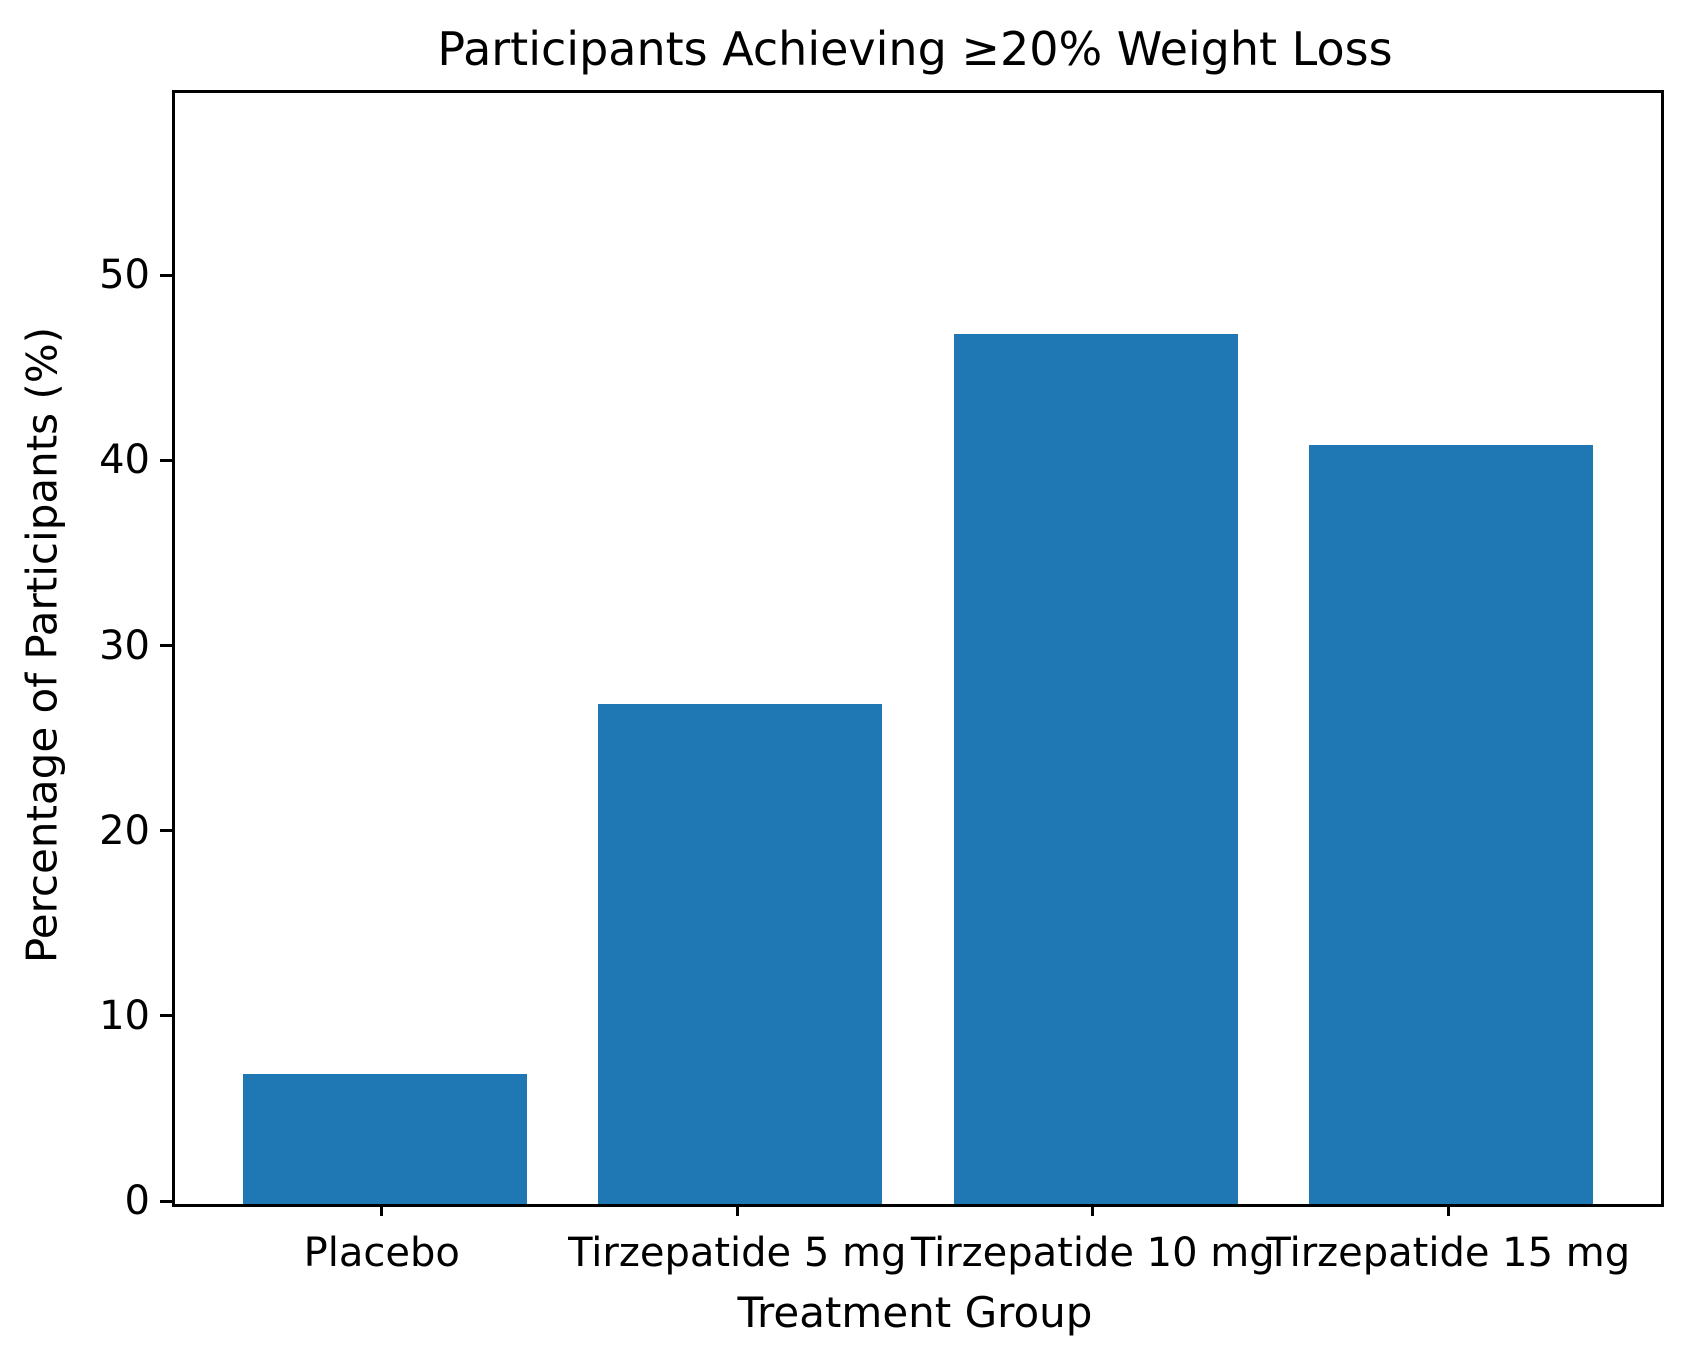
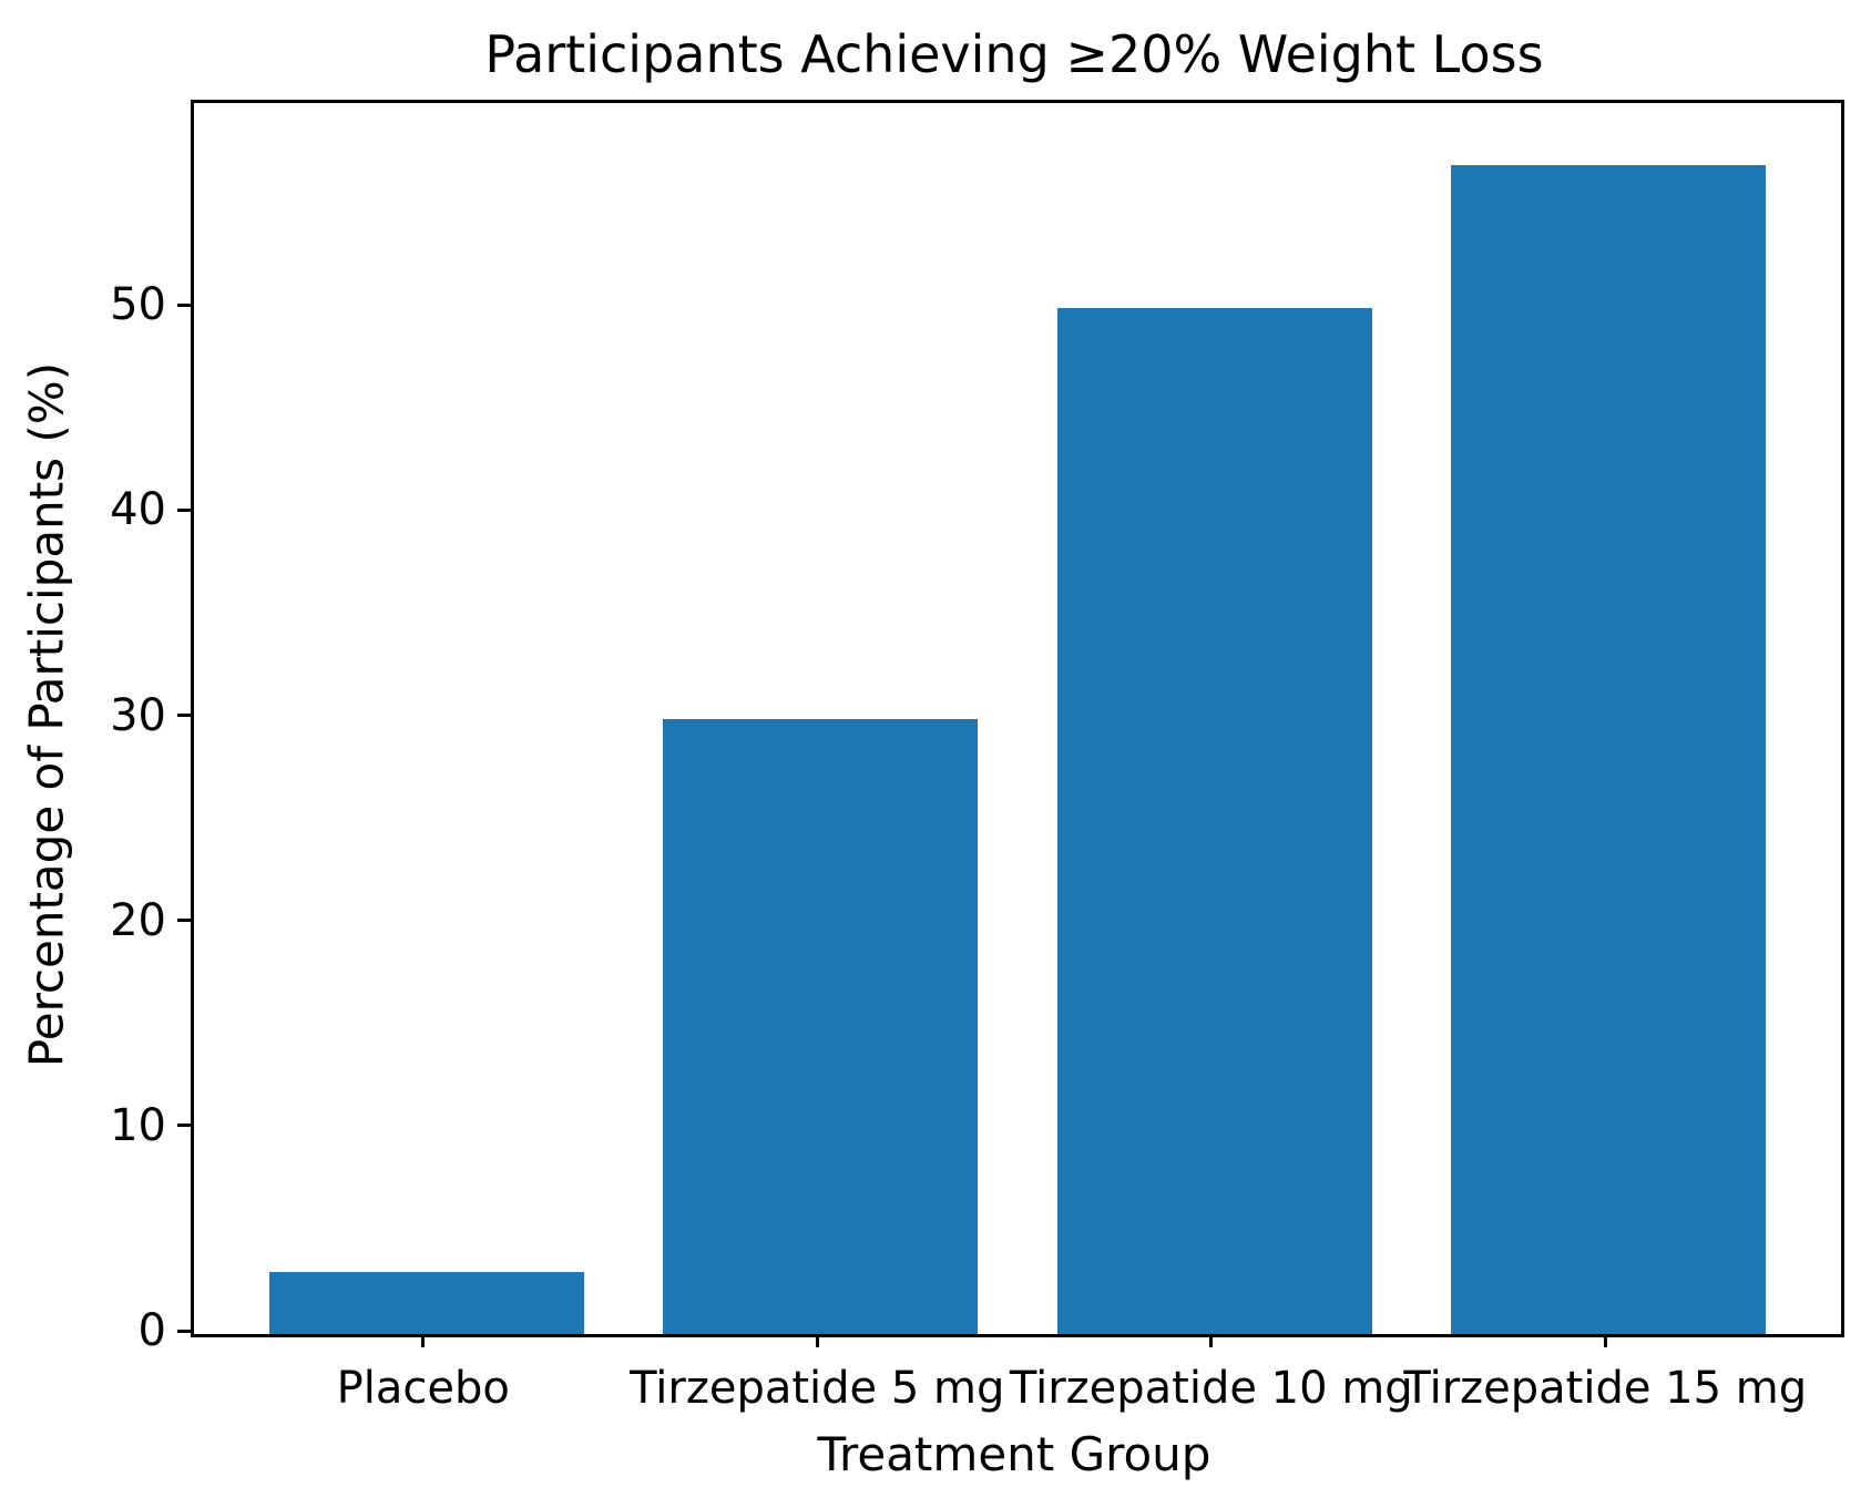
Placebo: 7 -> 3
Tirzepatide 5 mg: 27 -> 30
Tirzepatide 10 mg: 47 -> 50
Tirzepatide 15 mg: 41 -> 57
